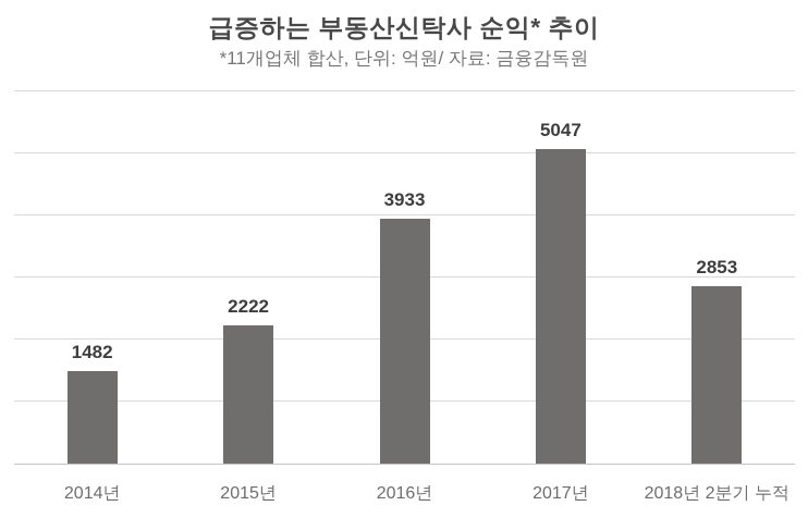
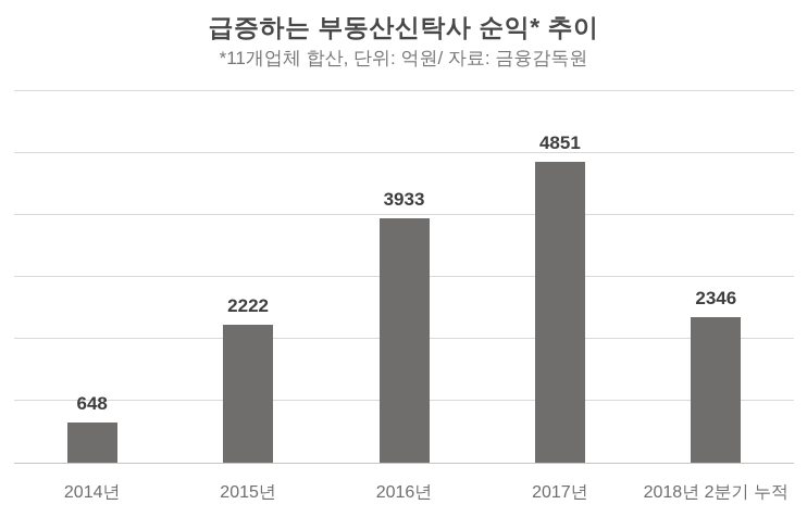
2014년: 1482 -> 648
2017년: 5047 -> 4851
2018년 2분기 누적: 2853 -> 2346
